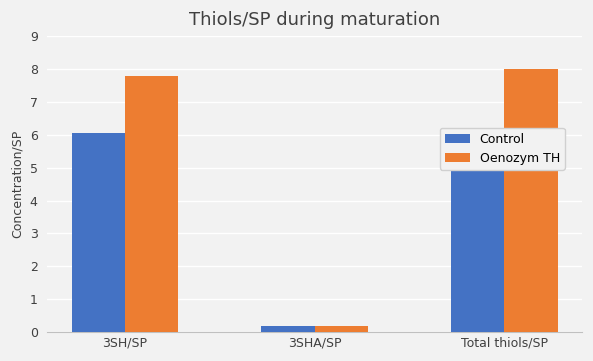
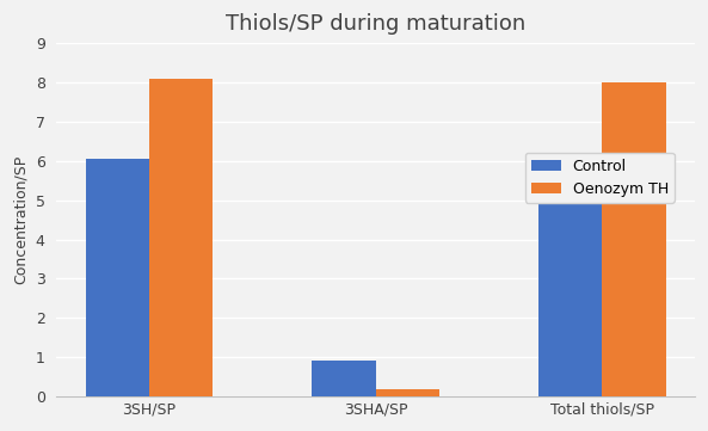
Oenozym TH/3SH/SP: 7.80 -> 8.10
Control/3SHA/SP: 0.18 -> 0.90
